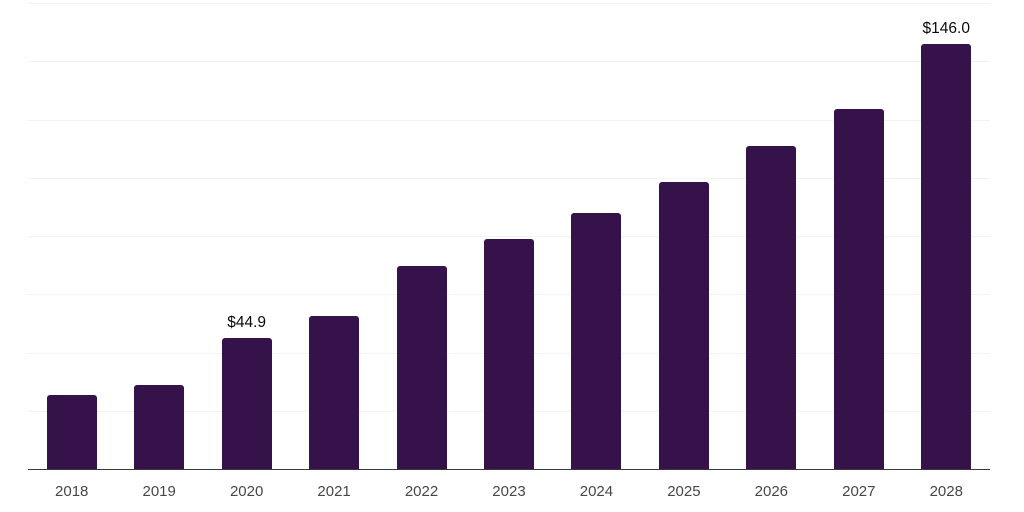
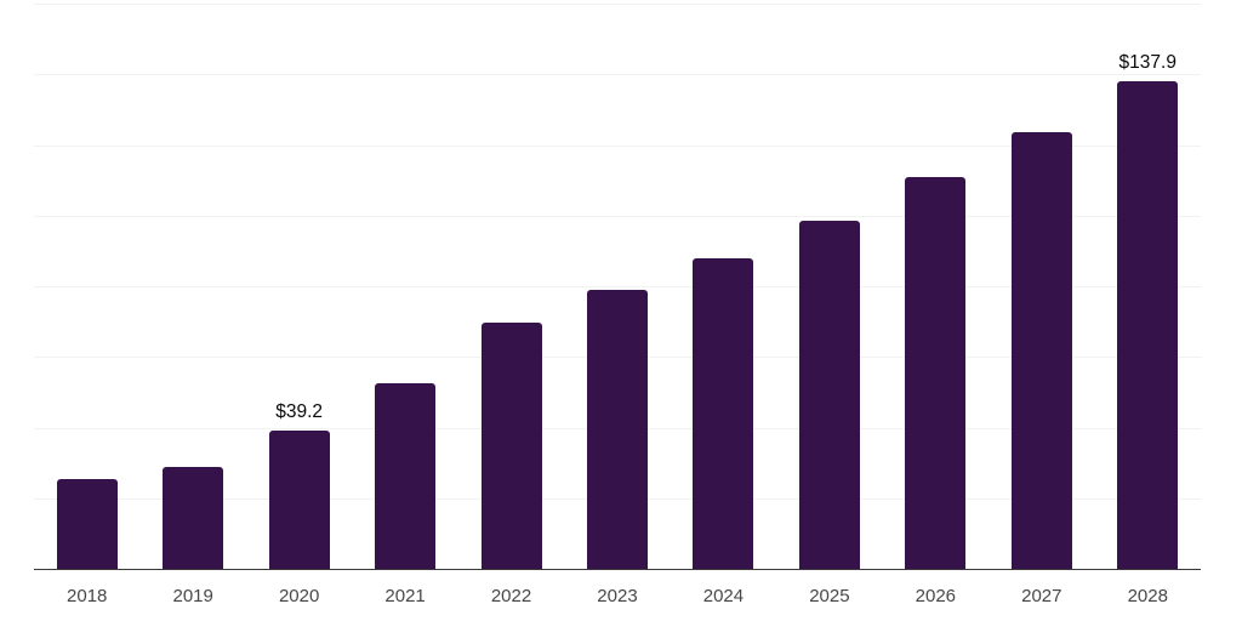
2020: $44.9 -> $39.2
2028: $146.0 -> $137.9
